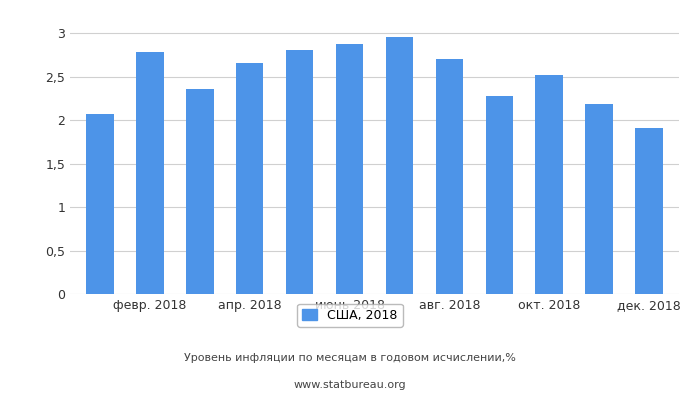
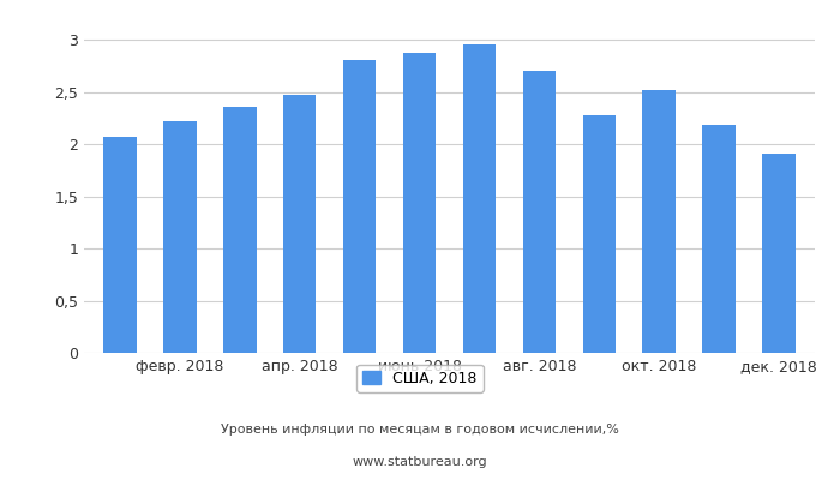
февр. 2018: 2,78 -> 2,22
апр. 2018: 2,66 -> 2,47
